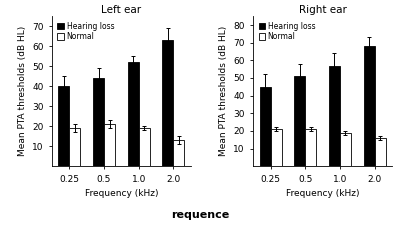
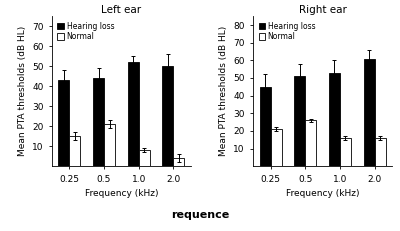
Left ear/Hearing loss/0.25: 40 -> 43
Left ear/Normal/0.25: 19 -> 15
Left ear/Normal/1.0: 19 -> 8
Left ear/Hearing loss/2.0: 63 -> 50
Left ear/Normal/2.0: 13 -> 4
Right ear/Normal/0.5: 21 -> 26
Right ear/Hearing loss/1.0: 57 -> 53
Right ear/Normal/1.0: 19 -> 16
Right ear/Hearing loss/2.0: 68 -> 61
